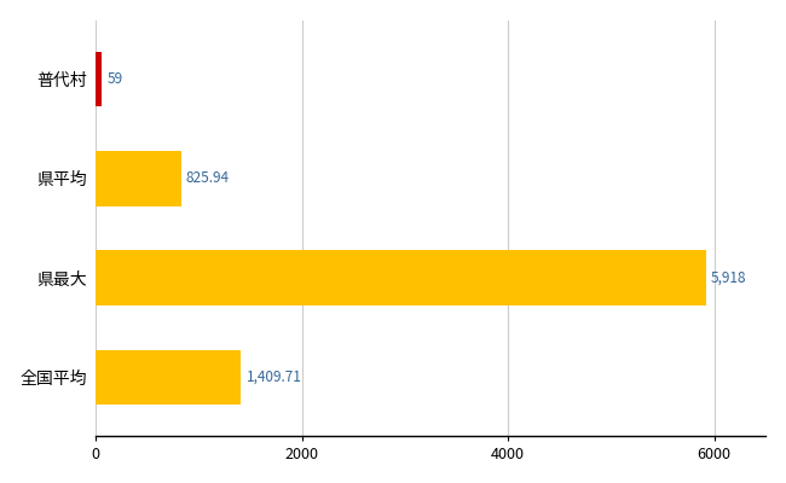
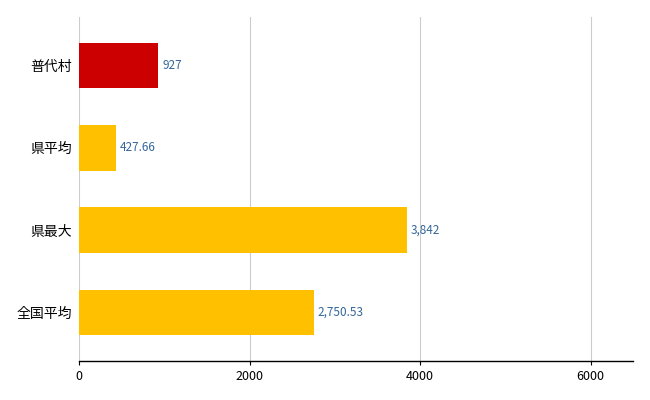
普代村: 59 -> 927
県平均: 825.94 -> 427.66
県最大: 5,918 -> 3,842
全国平均: 1,409.71 -> 2,750.53
